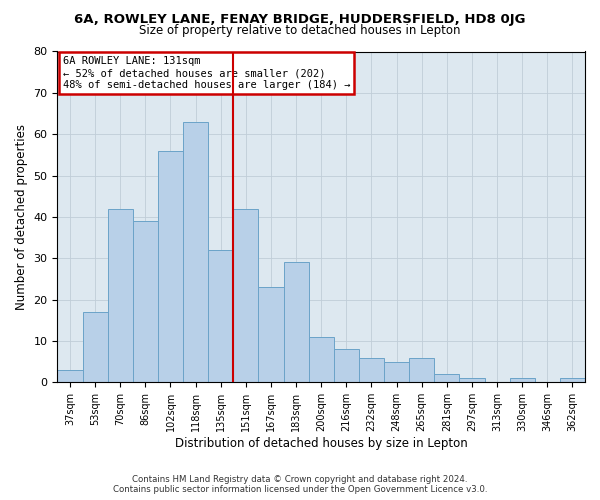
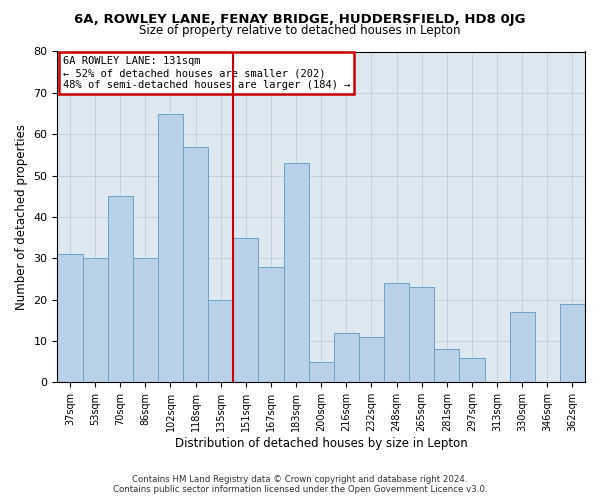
37sqm: 3 -> 31
53sqm: 17 -> 30
70sqm: 42 -> 45
86sqm: 39 -> 30
102sqm: 56 -> 65
118sqm: 63 -> 57
135sqm: 32 -> 20
151sqm: 42 -> 35
167sqm: 23 -> 28
183sqm: 29 -> 53
200sqm: 11 -> 5
216sqm: 8 -> 12
232sqm: 6 -> 11
248sqm: 5 -> 24
265sqm: 6 -> 23
281sqm: 2 -> 8
297sqm: 1 -> 6
330sqm: 1 -> 17
362sqm: 1 -> 19
